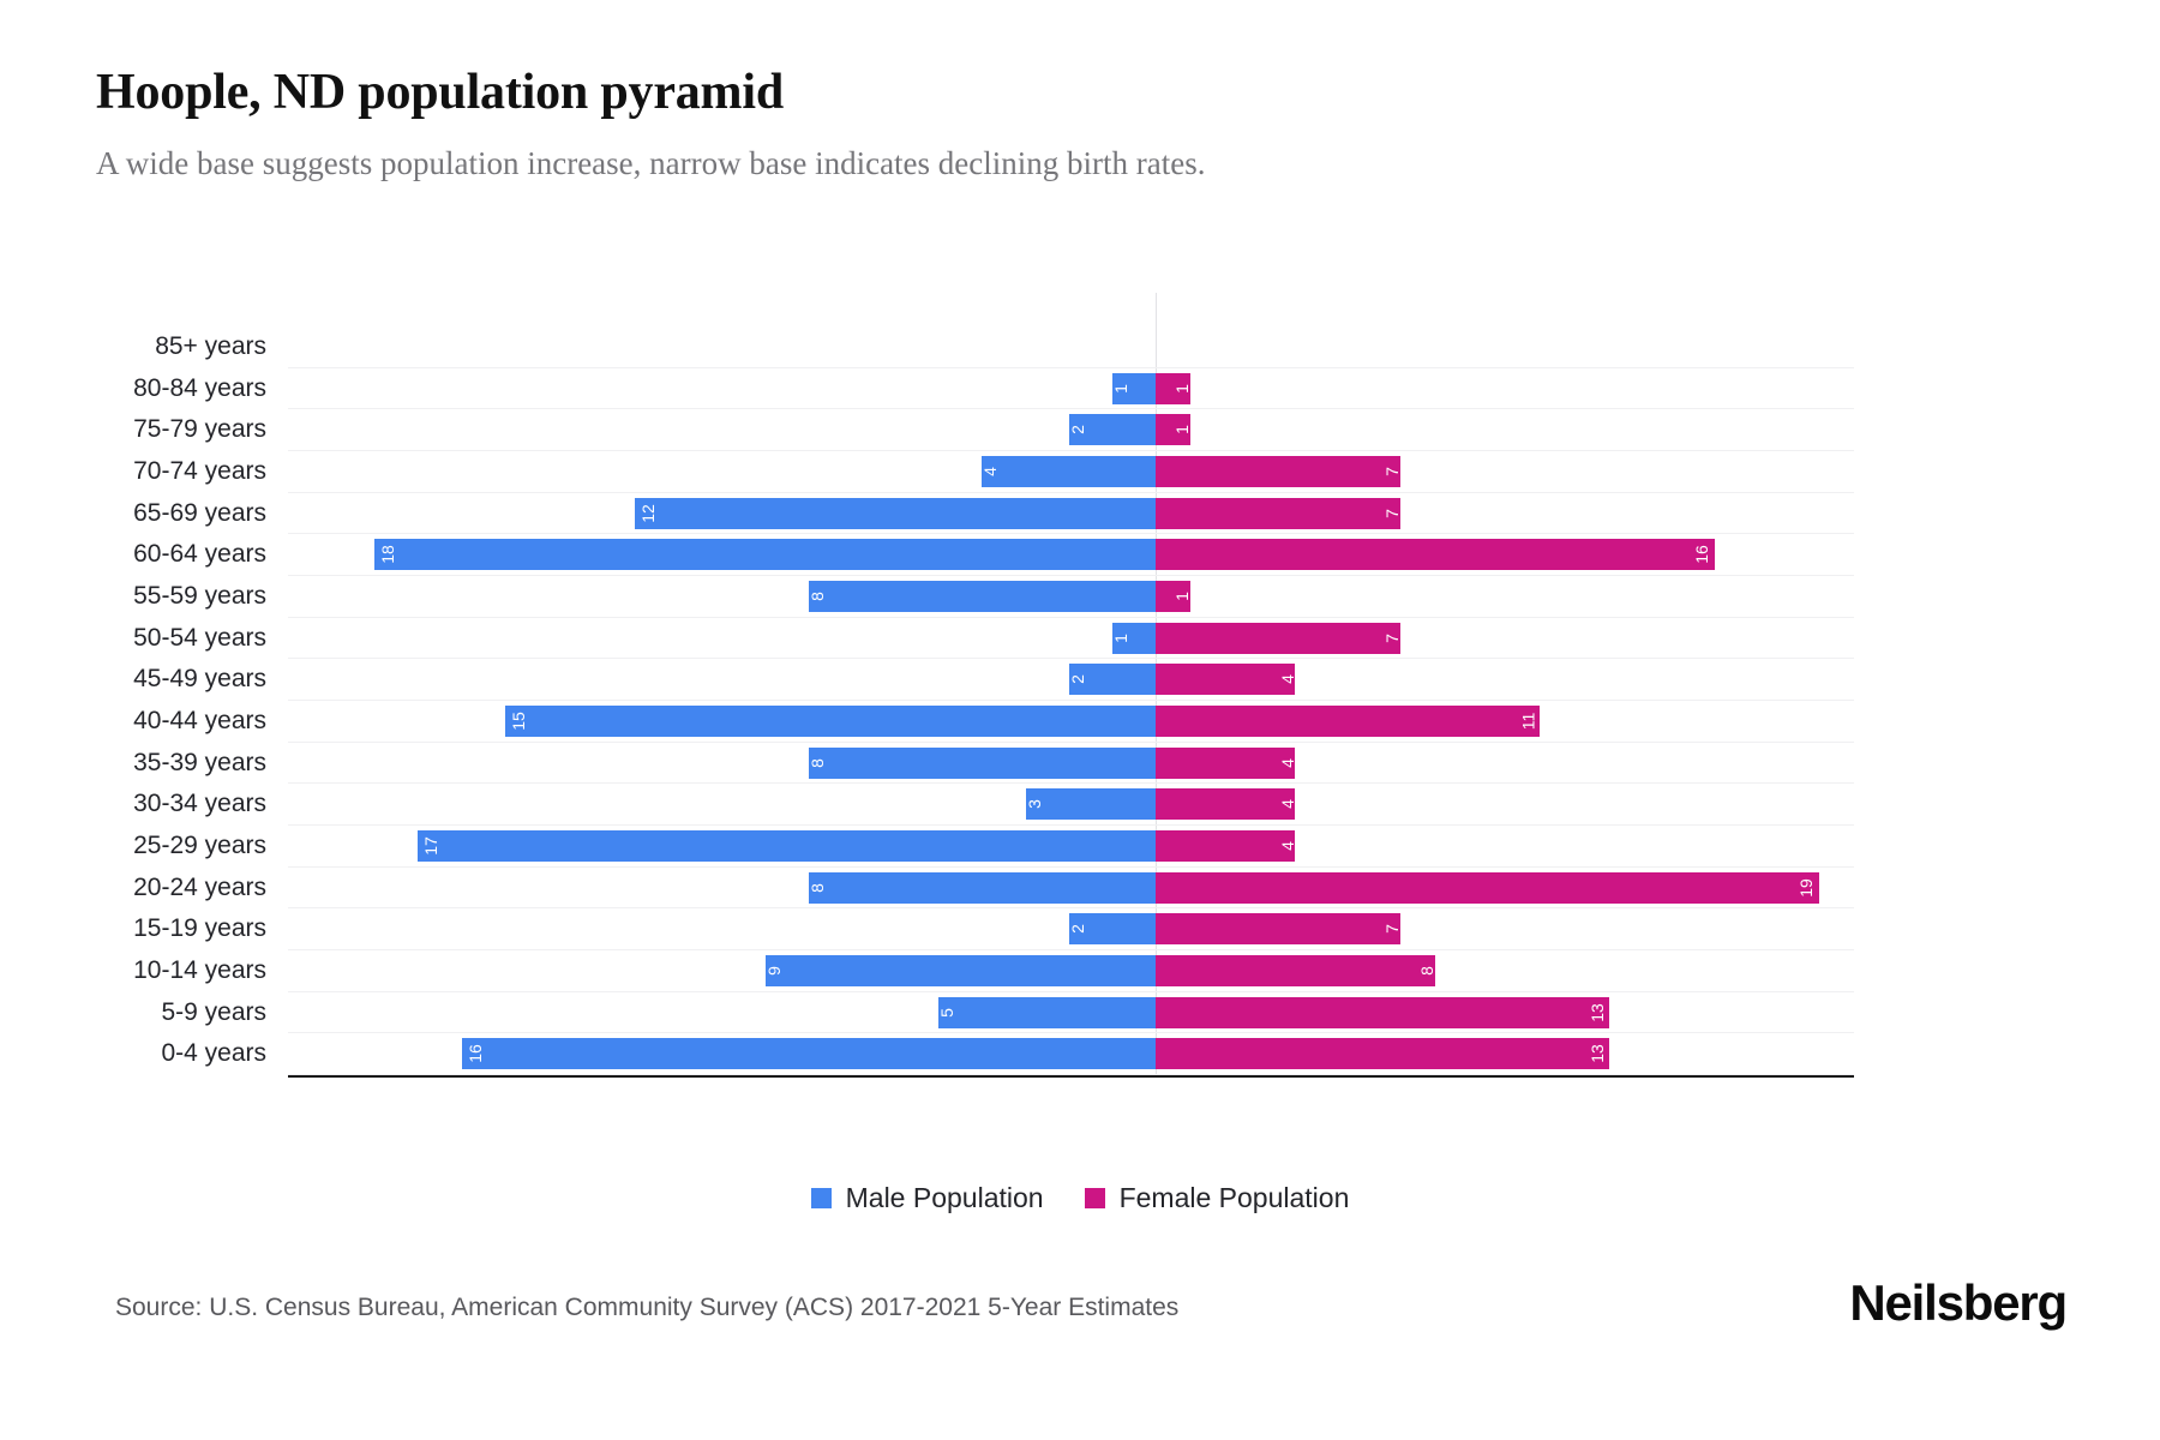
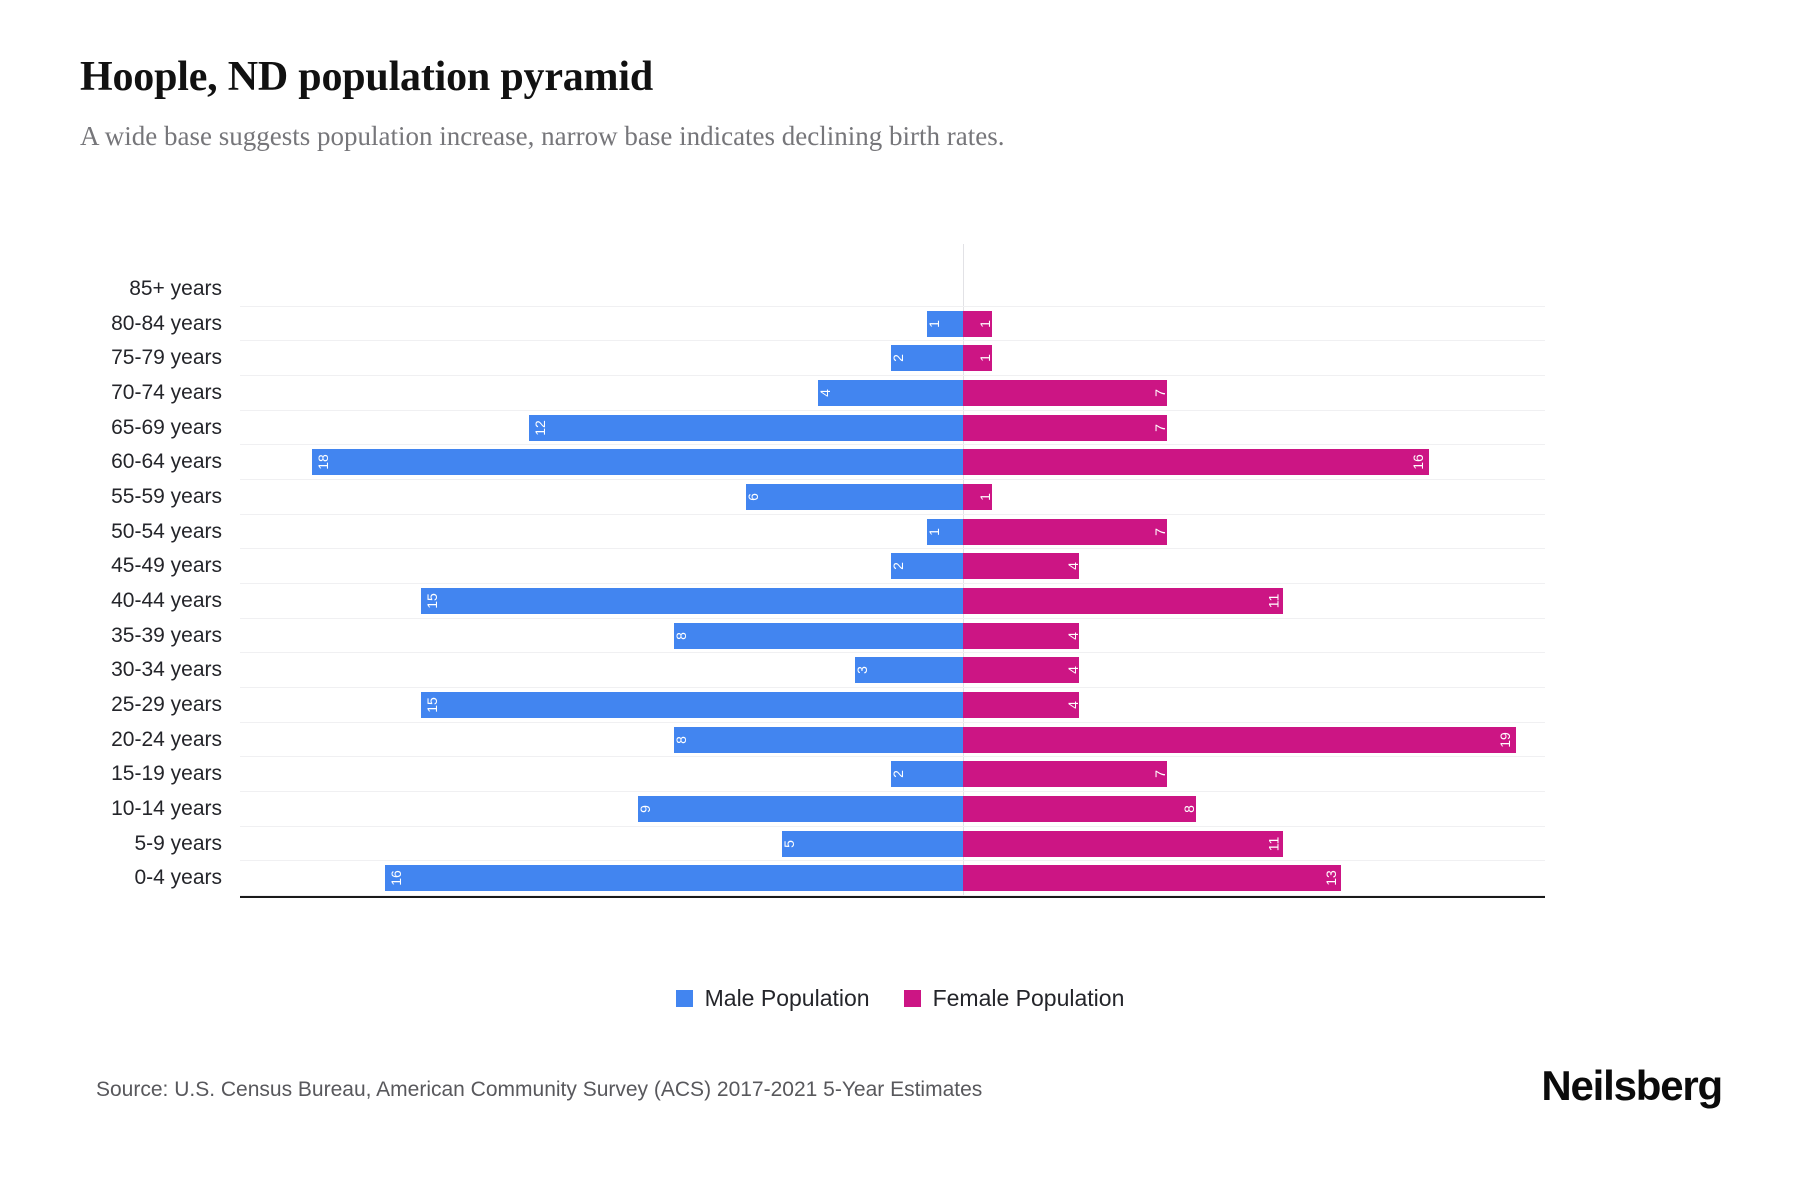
Male Population/55-59 years: 8 -> 6
Male Population/25-29 years: 17 -> 15
Female Population/5-9 years: 13 -> 11
